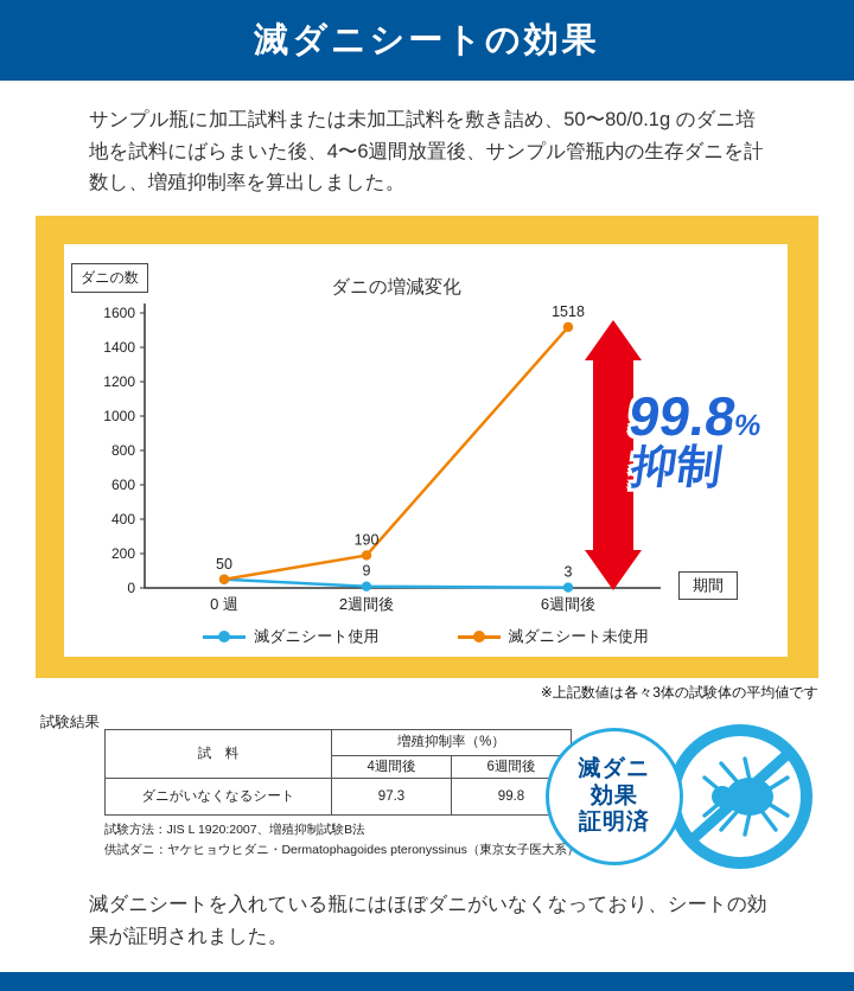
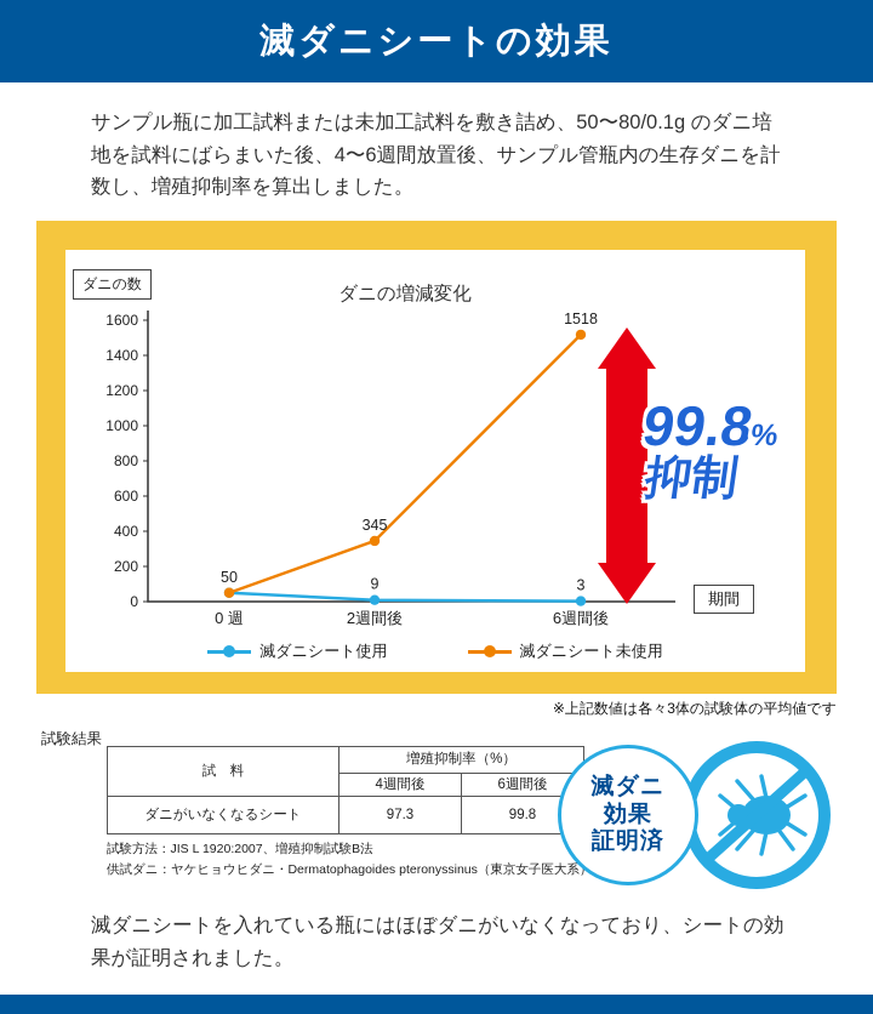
滅ダニシート未使用/2週間後: 190 -> 345
